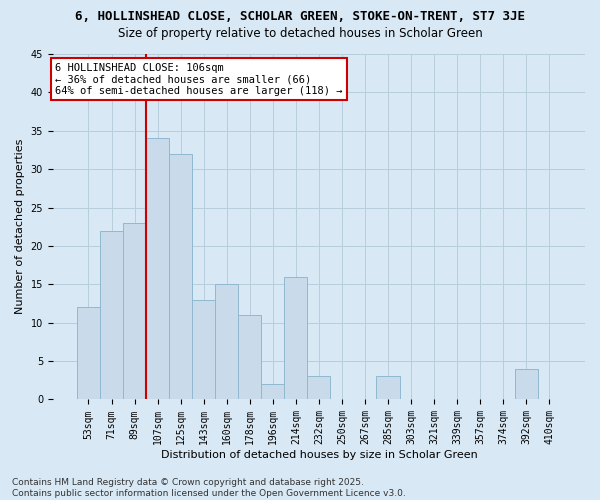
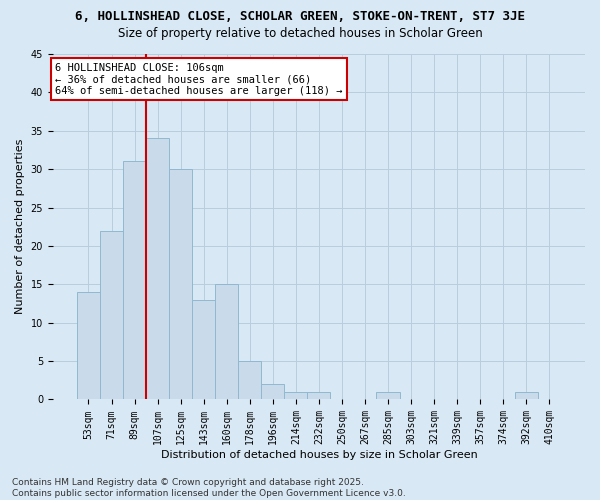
53sqm: 12 -> 14
89sqm: 23 -> 31
125sqm: 32 -> 30
178sqm: 11 -> 5
214sqm: 16 -> 1
232sqm: 3 -> 1
285sqm: 3 -> 1
392sqm: 4 -> 1
